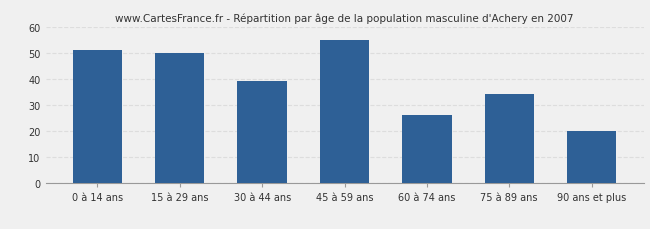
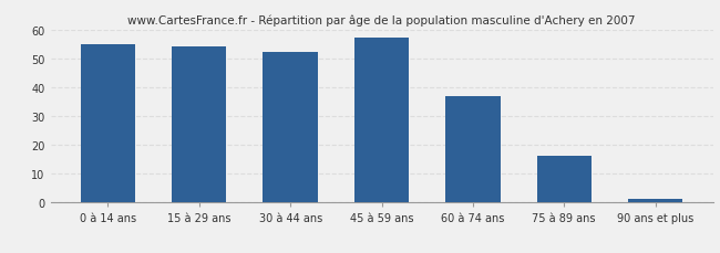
0 à 14 ans: 51 -> 55
15 à 29 ans: 50 -> 54
30 à 44 ans: 39 -> 52
45 à 59 ans: 55 -> 57
60 à 74 ans: 26 -> 37
75 à 89 ans: 34 -> 16
90 ans et plus: 20 -> 1
